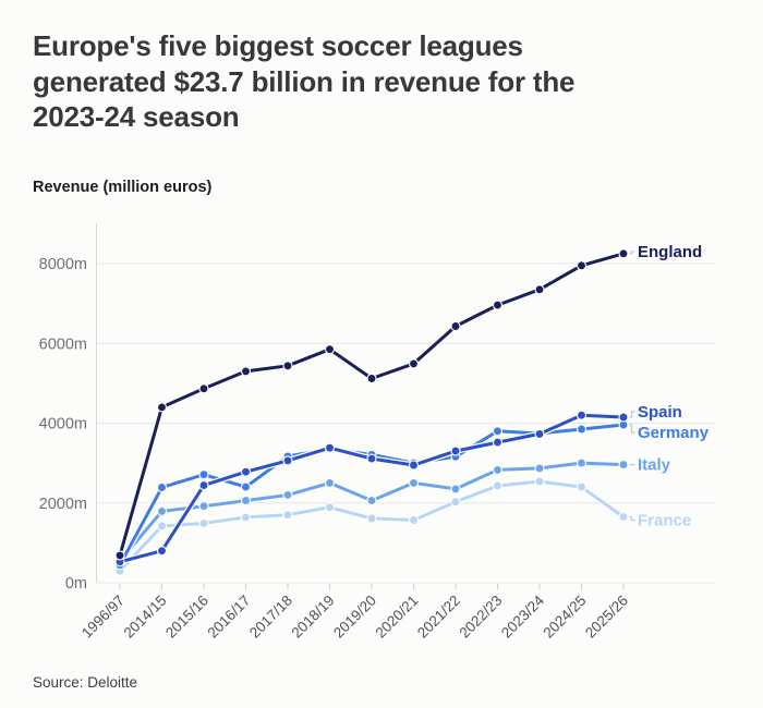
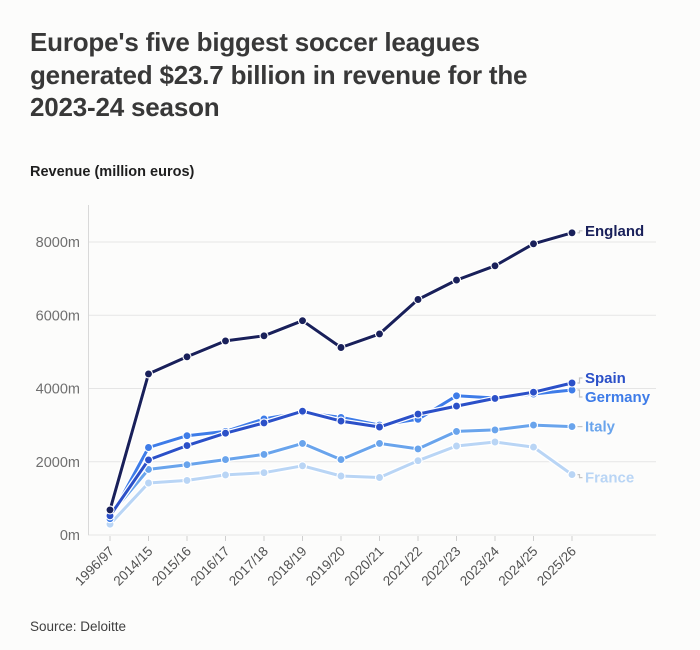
Spain/2014/15: 800m -> 2000m
Germany/2016/17: 2400m -> 2800m
Spain/2024/25: 4200m -> 3900m
